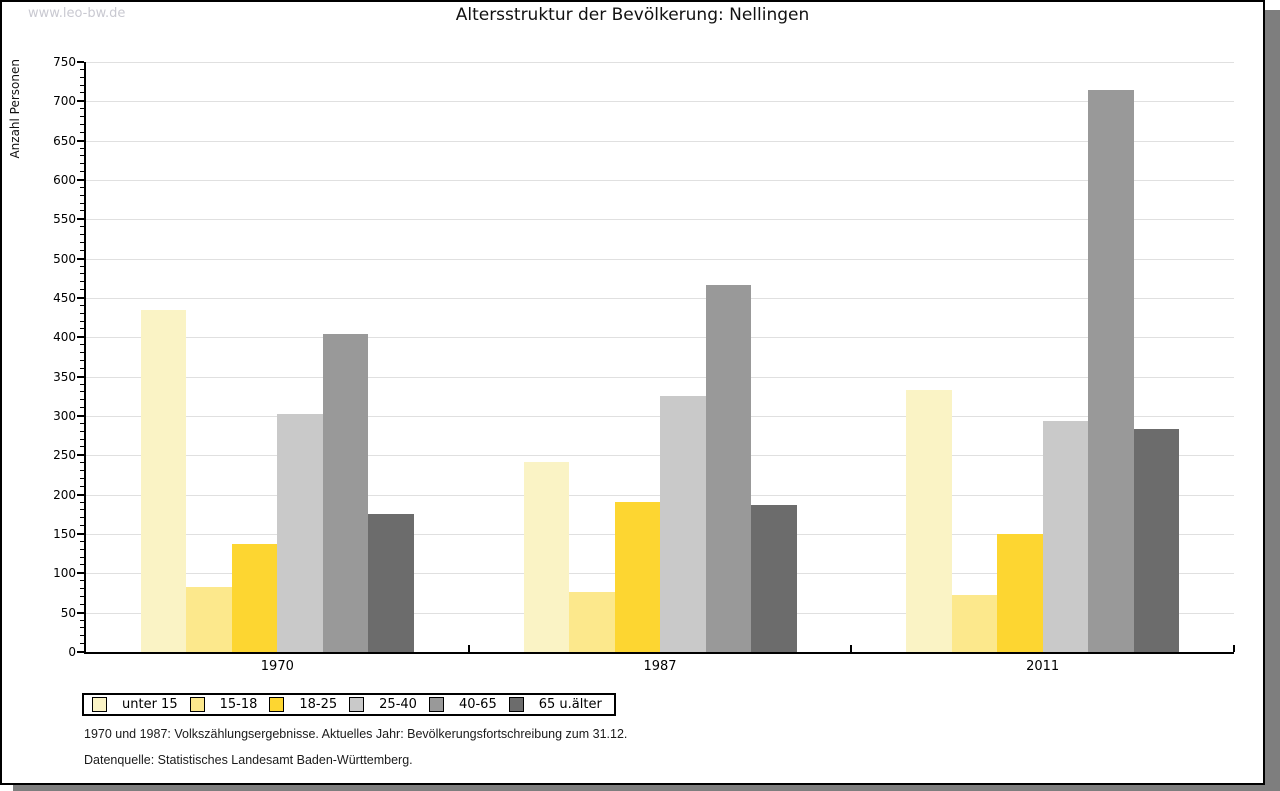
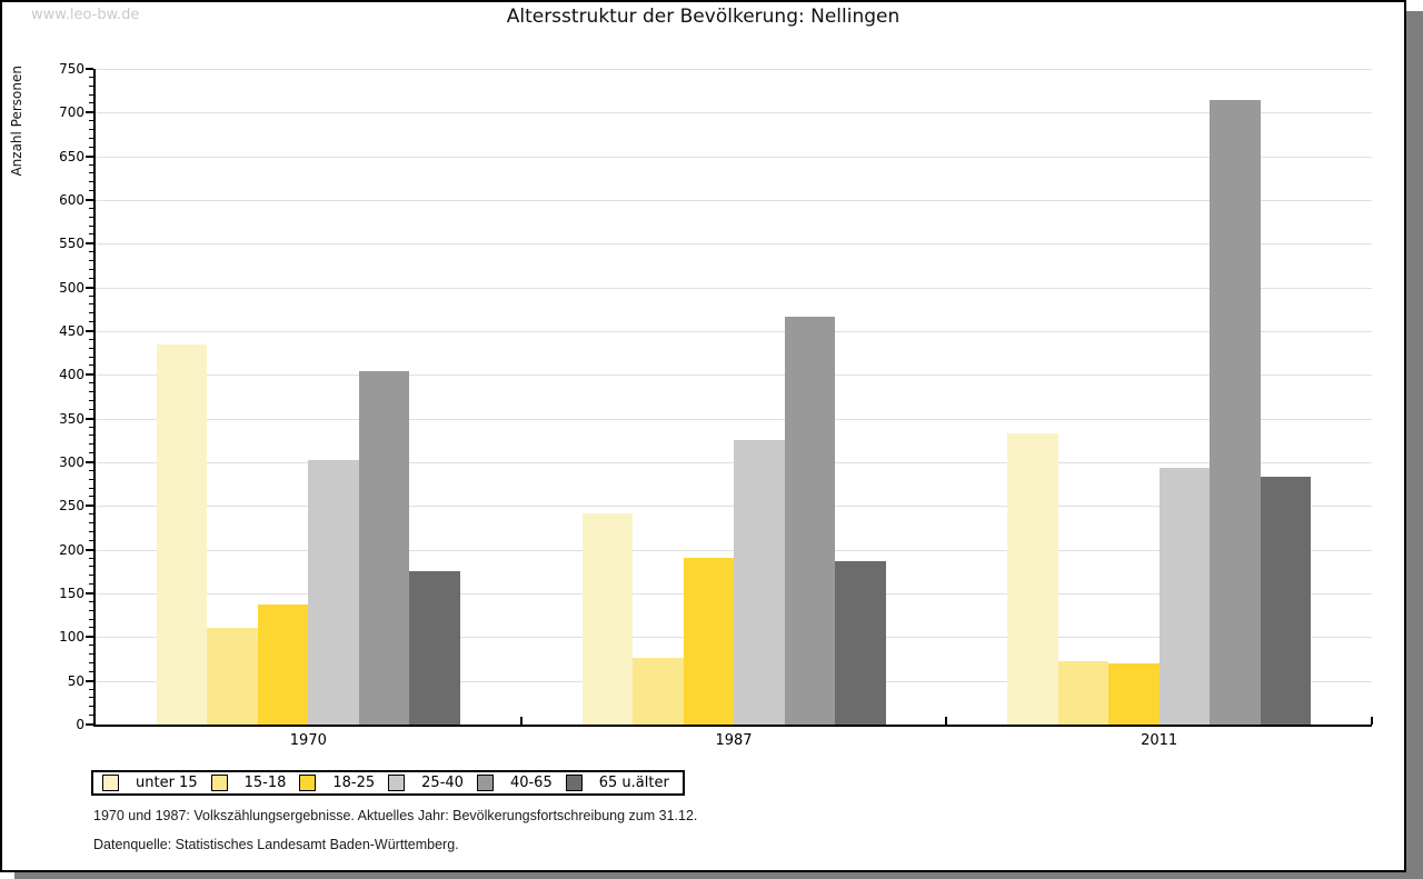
15-18/1970: 80 -> 110
18-25/2011: 150 -> 70
